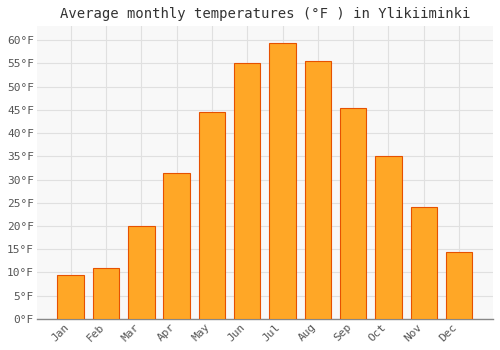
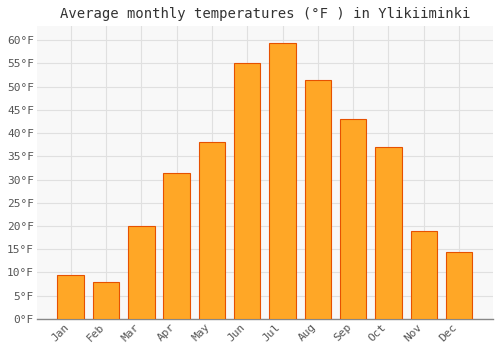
Feb: 11.0°F -> 8.0°F
May: 44.5°F -> 38.0°F
Aug: 55.5°F -> 51.5°F
Sep: 45.5°F -> 43.0°F
Oct: 35.0°F -> 37.0°F
Nov: 24.0°F -> 19.0°F
